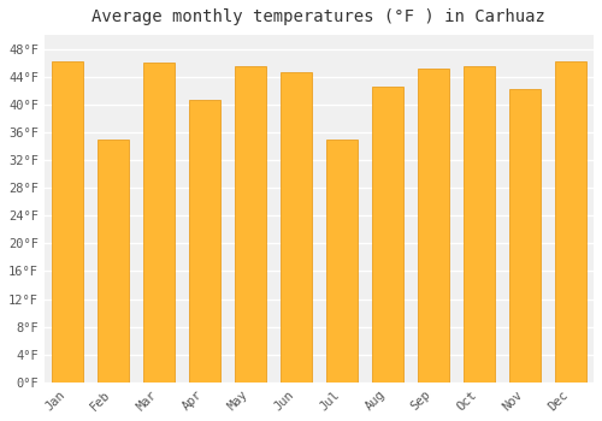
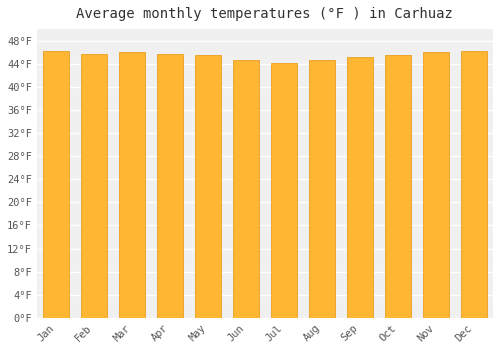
Feb: 35.0°F -> 45.7°F
Apr: 40.6°F -> 45.7°F
Jul: 35.0°F -> 44.1°F
Aug: 42.6°F -> 44.6°F
Nov: 42.2°F -> 46.0°F
